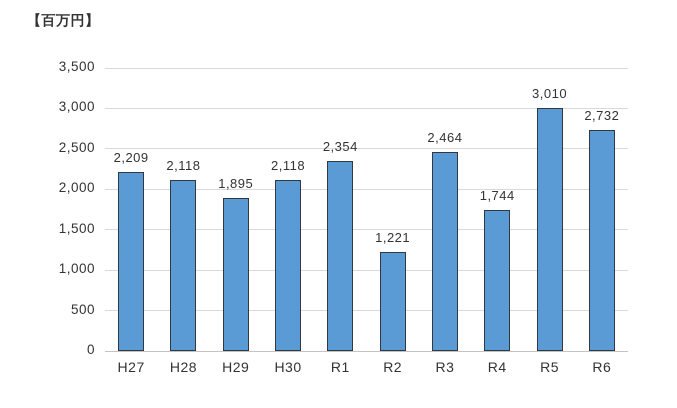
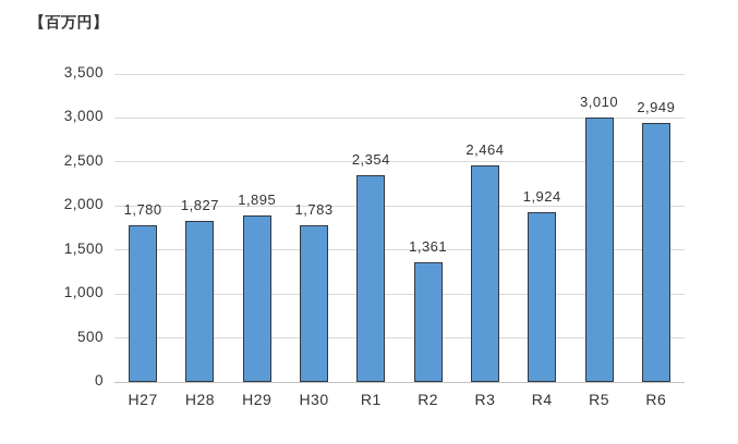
H27: 2,209 -> 1,780
H28: 2,118 -> 1,827
H30: 2,118 -> 1,783
R2: 1,221 -> 1,361
R4: 1,744 -> 1,924
R6: 2,732 -> 2,949
